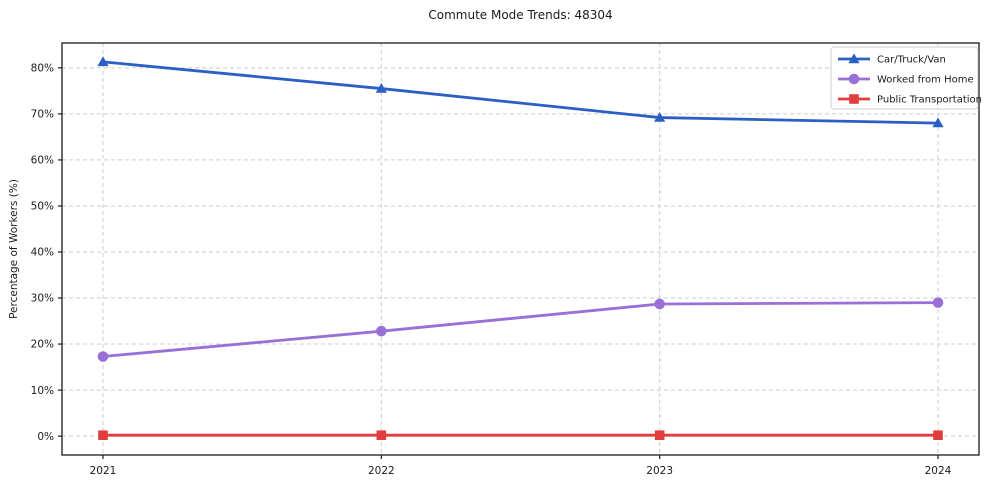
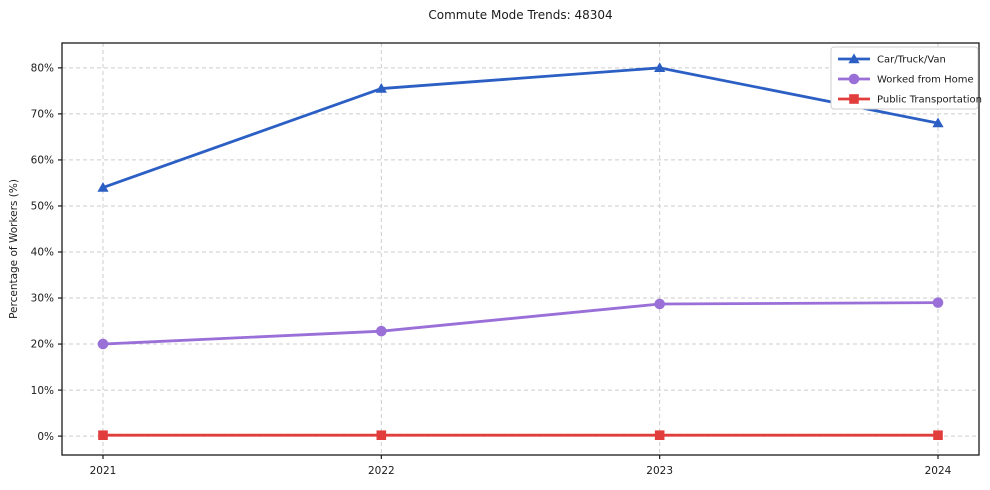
Car/Truck/Van/2021: 81% -> 54%
Worked from Home/2021: 17% -> 20%
Car/Truck/Van/2023: 69% -> 80%
